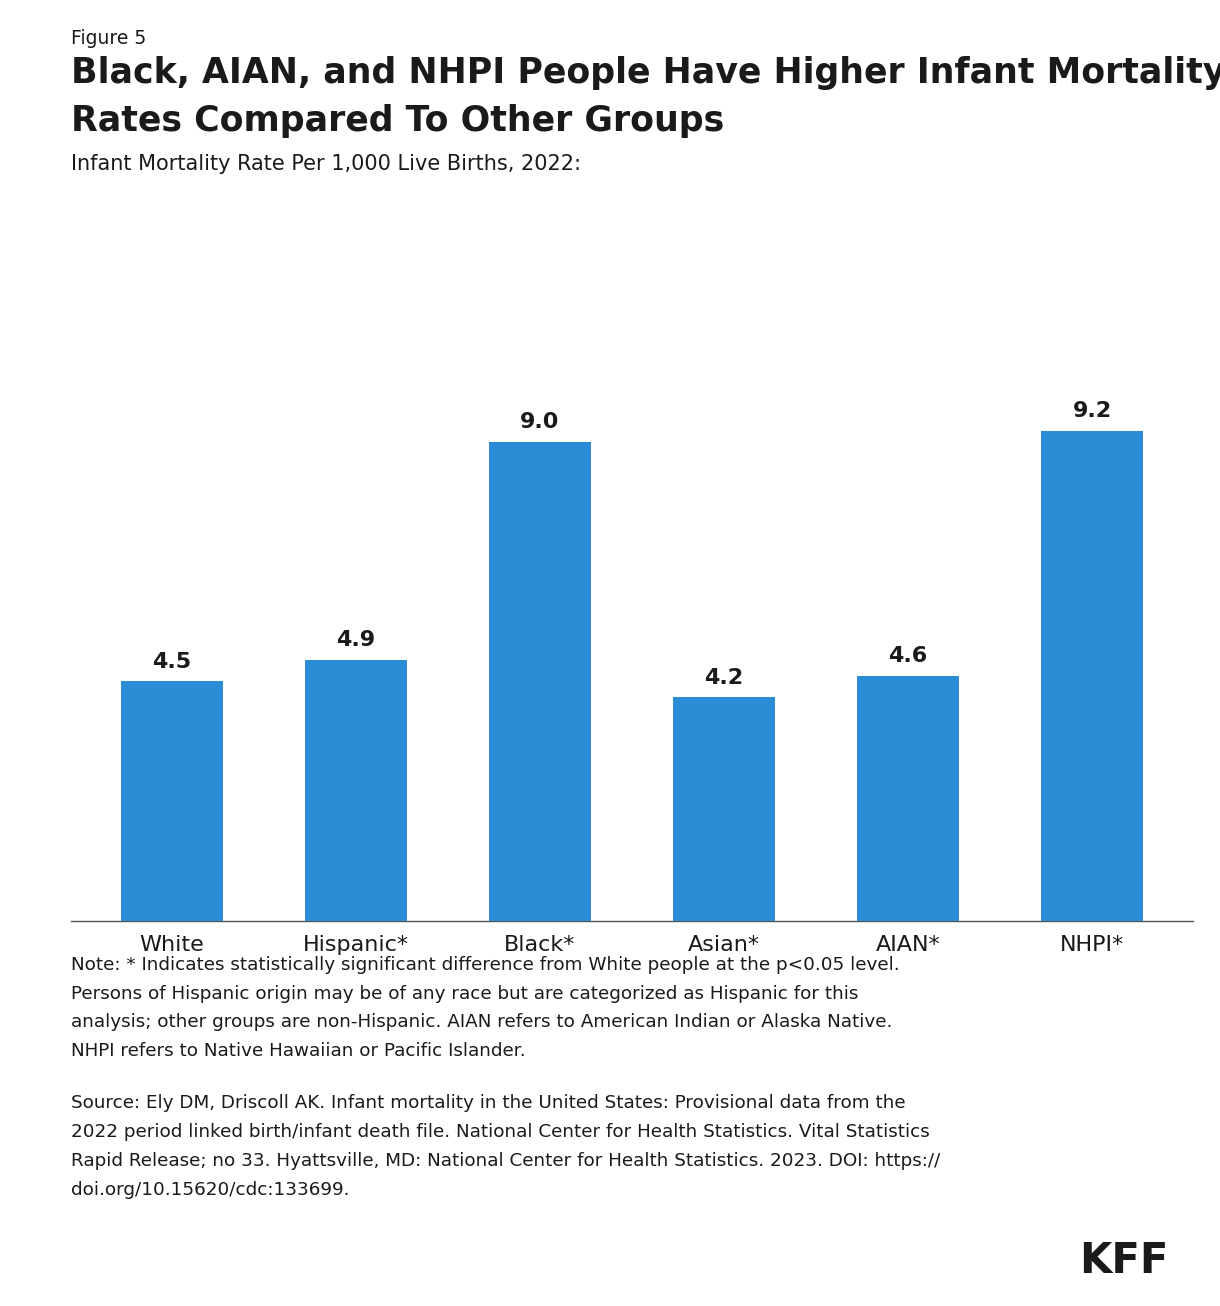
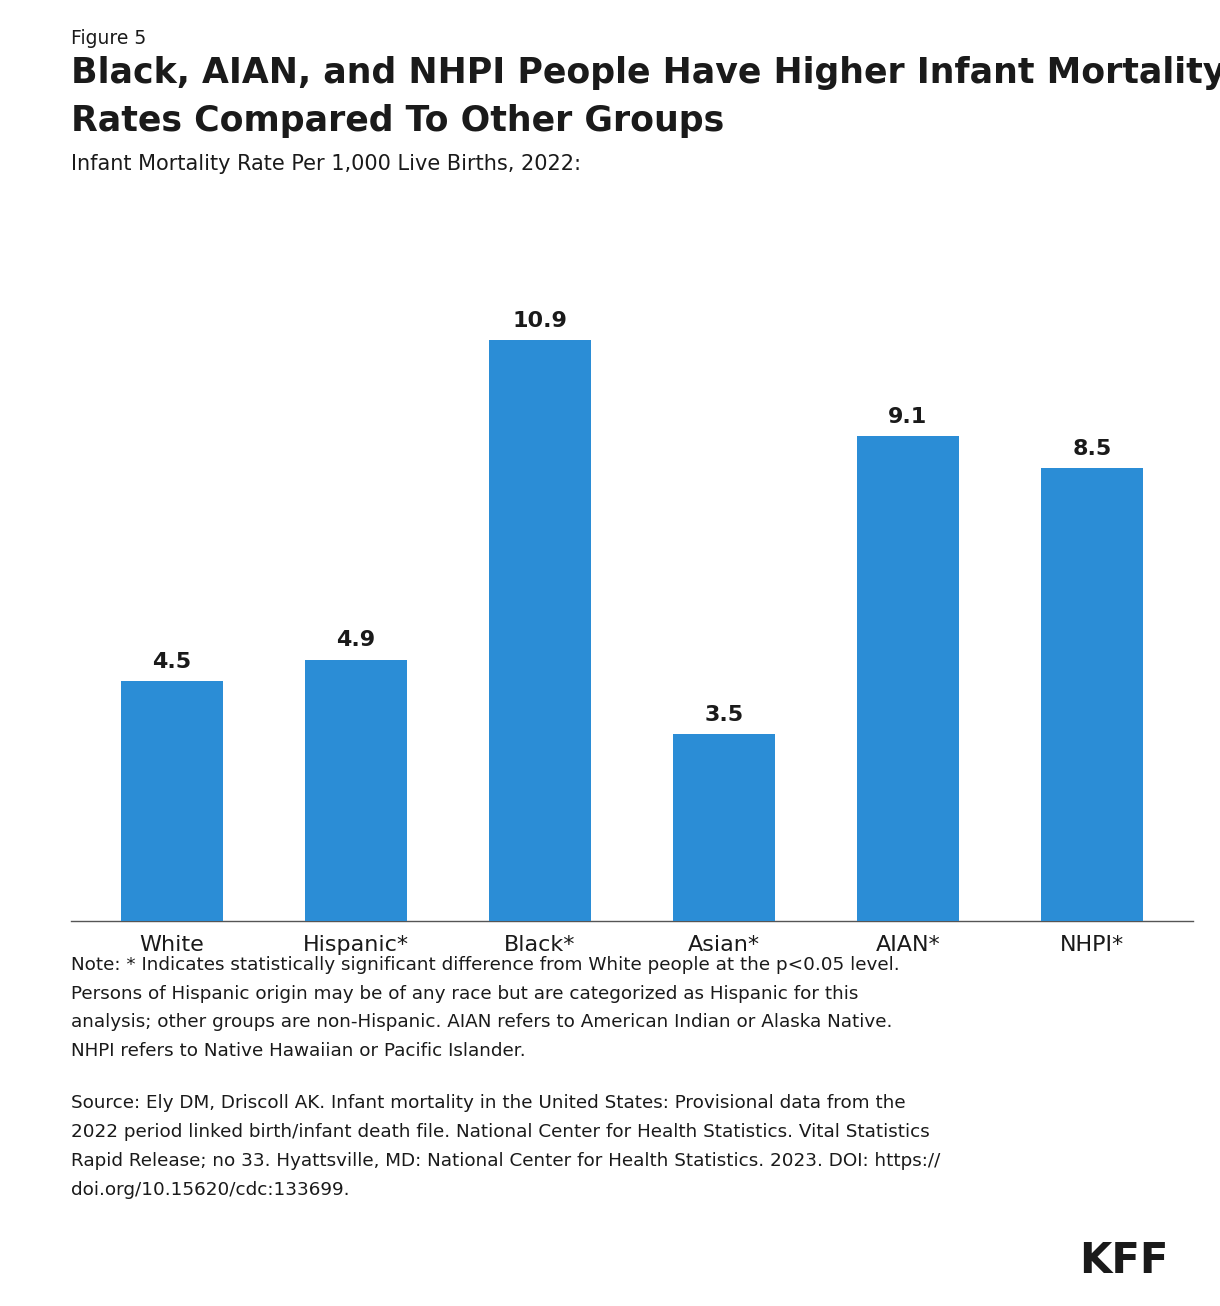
Black*: 9.0 -> 10.9
Asian*: 4.2 -> 3.5
AIAN*: 4.6 -> 9.1
NHPI*: 9.2 -> 8.5
